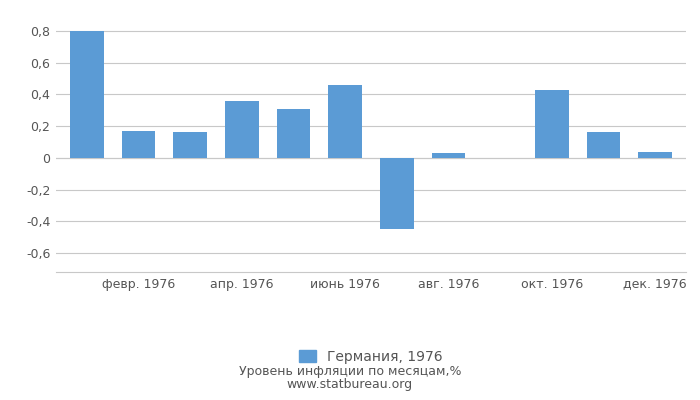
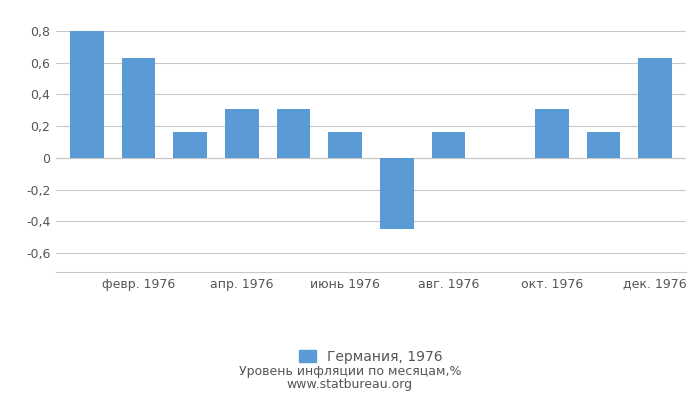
февр. 1976: 0,17 -> 0,63
апр. 1976: 0,36 -> 0,31
июнь 1976: 0,46 -> 0,16
авг. 1976: 0,03 -> 0,16
окт. 1976: 0,43 -> 0,31
дек. 1976: 0,04 -> 0,63
